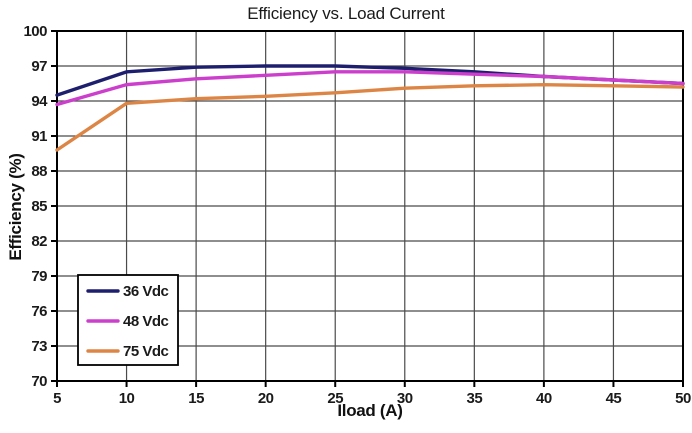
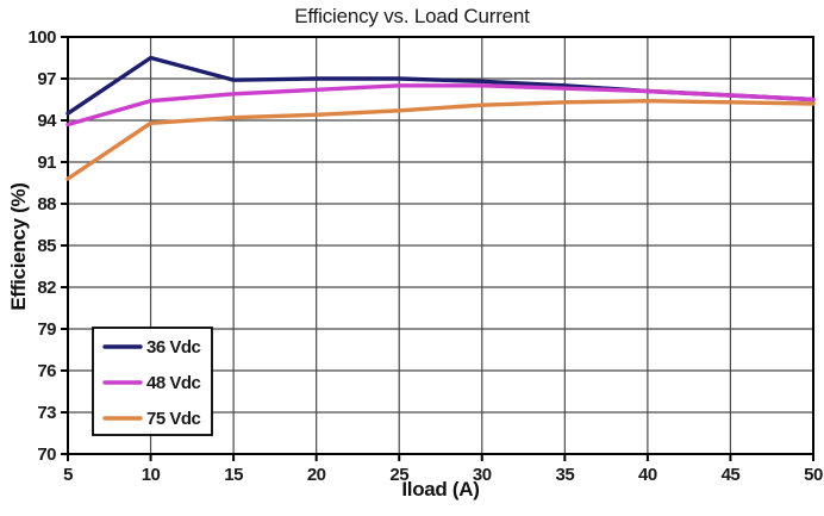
36 Vdc/10: 96.5 -> 98.5
